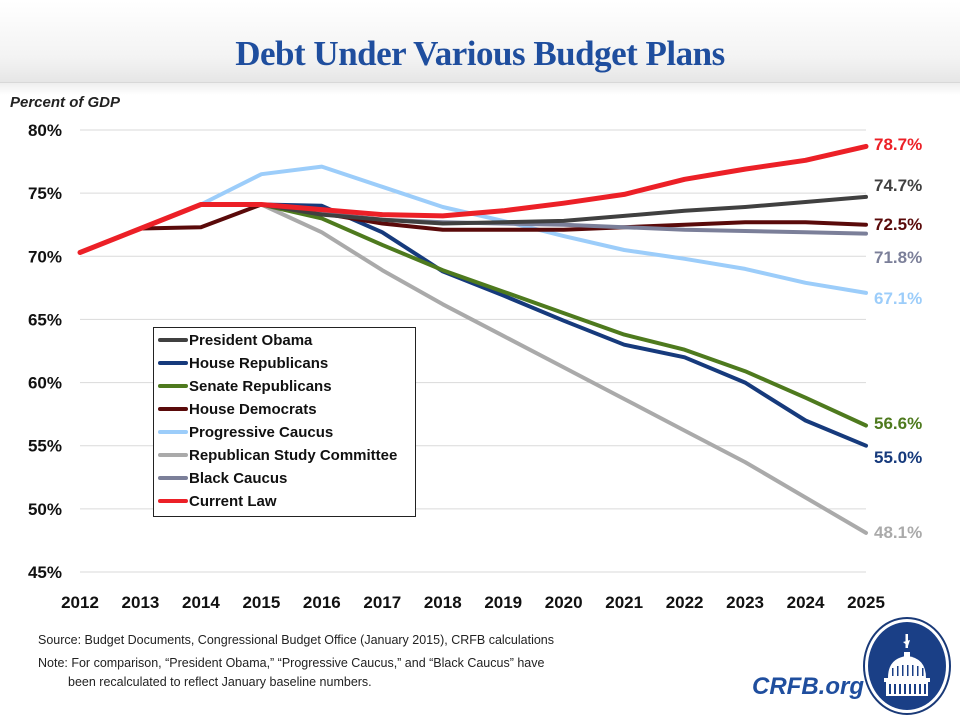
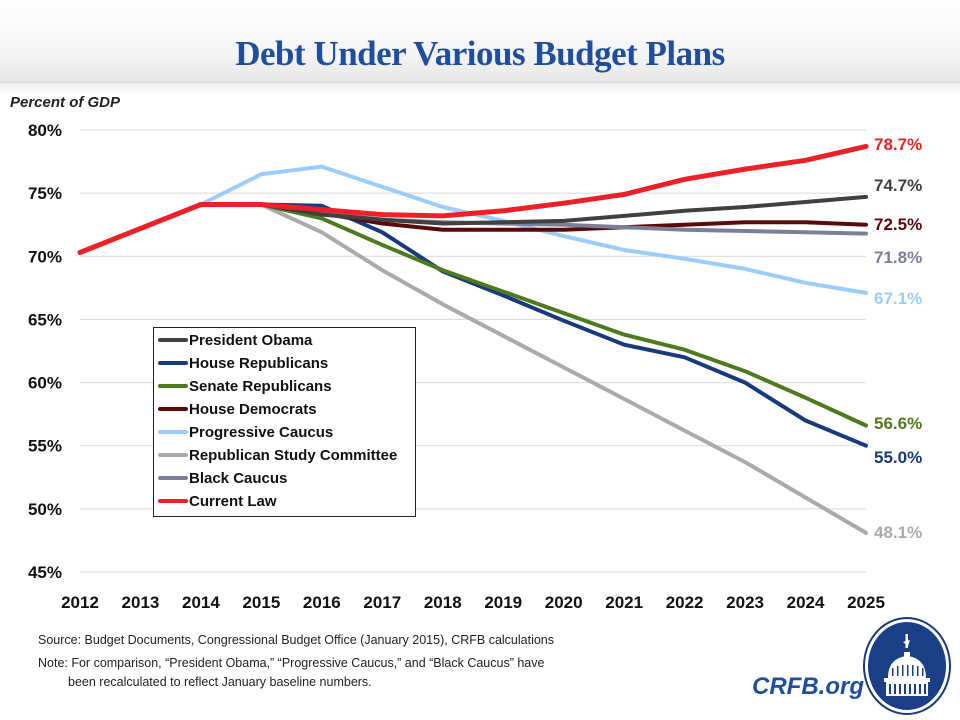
House Democrats/2014: 72.3% -> 74.1%
